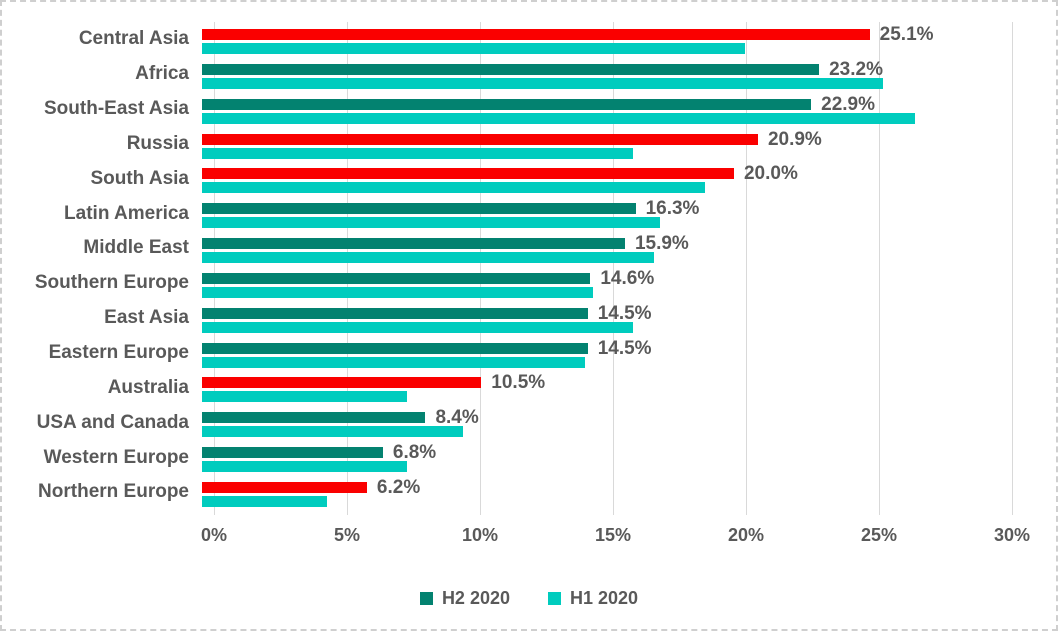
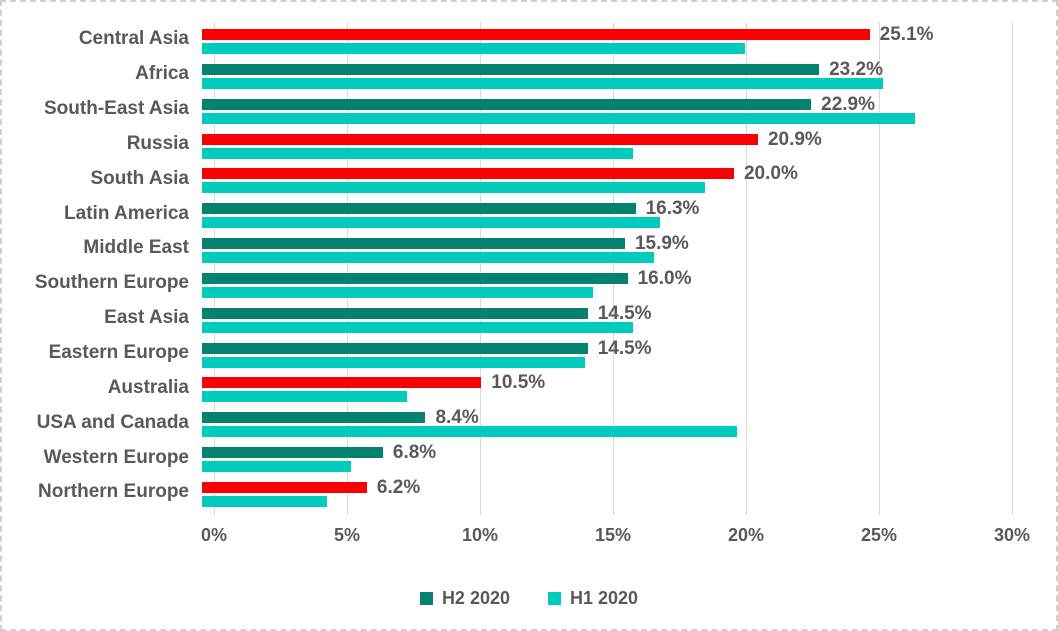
H2 2020/Southern Europe: 14.6% -> 16.0%
H1 2020/USA and Canada: 9.8% -> 20.1%
H1 2020/Western Europe: 7.7% -> 5.6%
